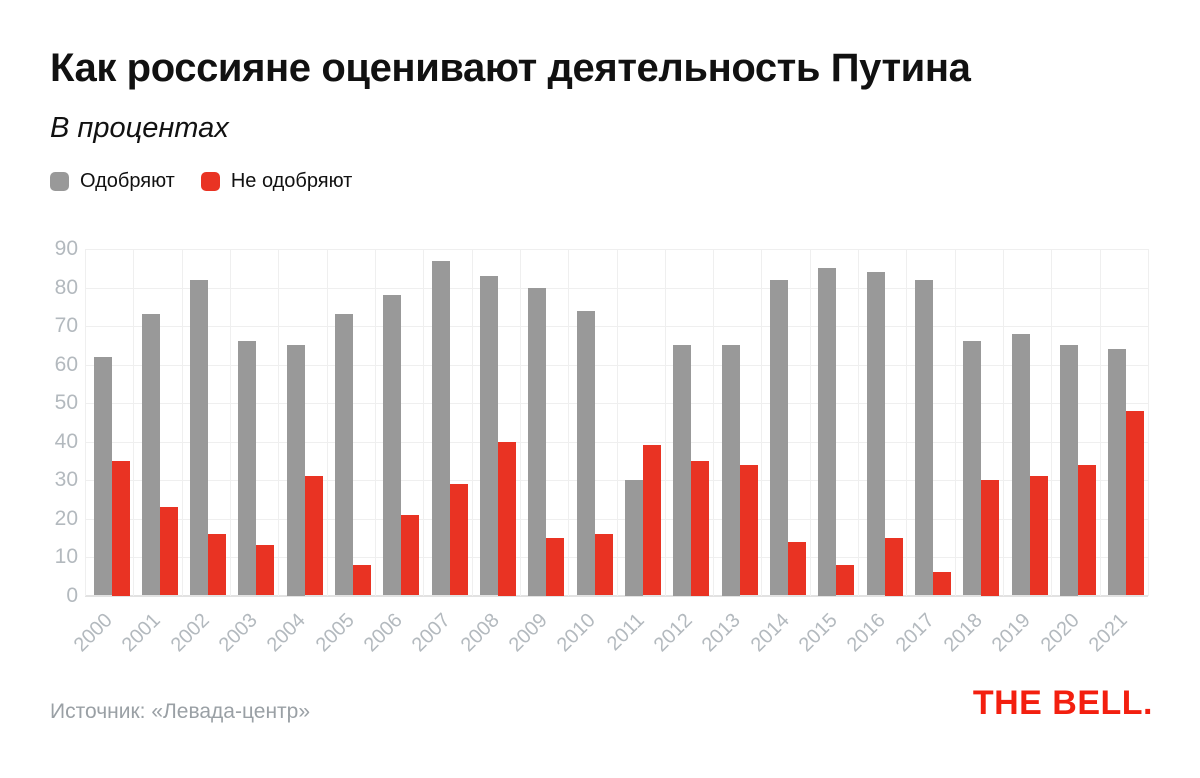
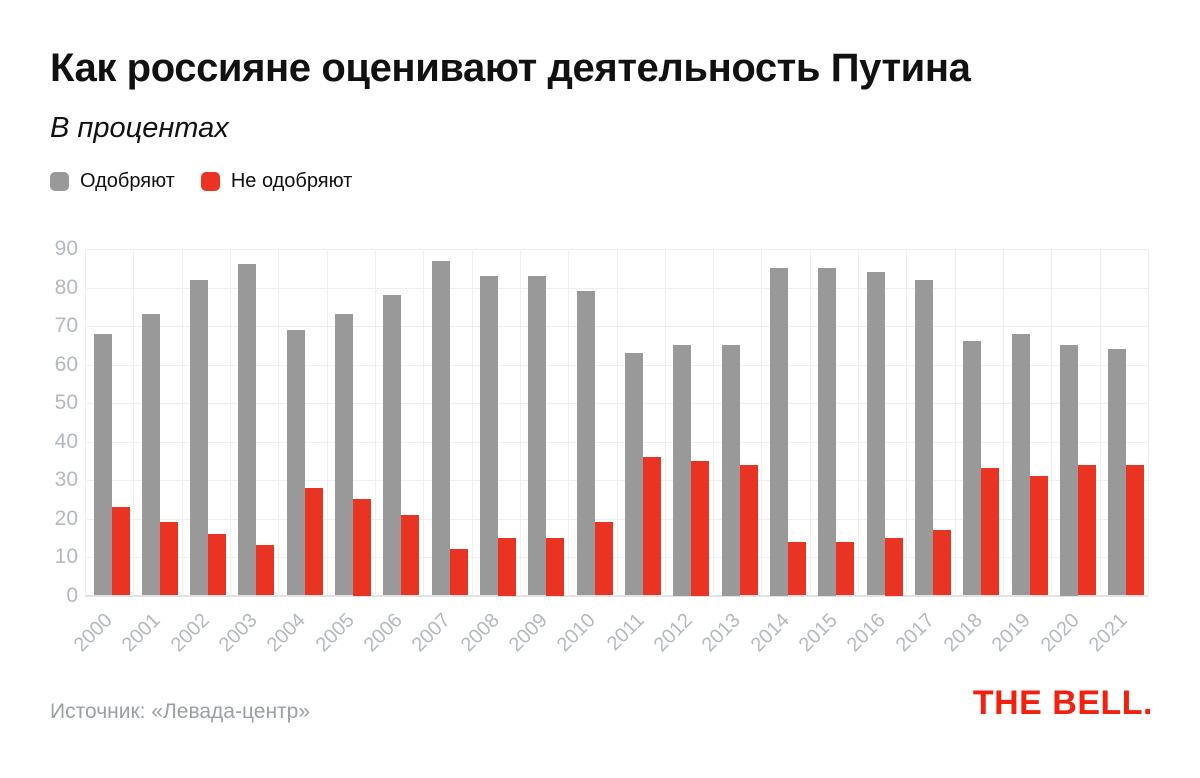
Одобряют/2000: 62 -> 68
Не одобряют/2000: 35 -> 23
Не одобряют/2001: 23 -> 19
Одобряют/2003: 66 -> 86
Одобряют/2004: 65 -> 69
Не одобряют/2004: 31 -> 28
Не одобряют/2005: 8 -> 25
Не одобряют/2007: 29 -> 12
Не одобряют/2008: 40 -> 15
Одобряют/2009: 80 -> 83
Одобряют/2010: 74 -> 79
Не одобряют/2010: 16 -> 19
Одобряют/2011: 30 -> 63
Не одобряют/2011: 39 -> 36
Одобряют/2014: 82 -> 85
Не одобряют/2015: 8 -> 14
Не одобряют/2017: 6 -> 17
Не одобряют/2018: 30 -> 33
Не одобряют/2021: 48 -> 34
